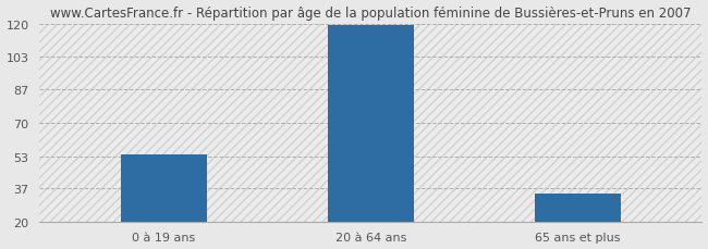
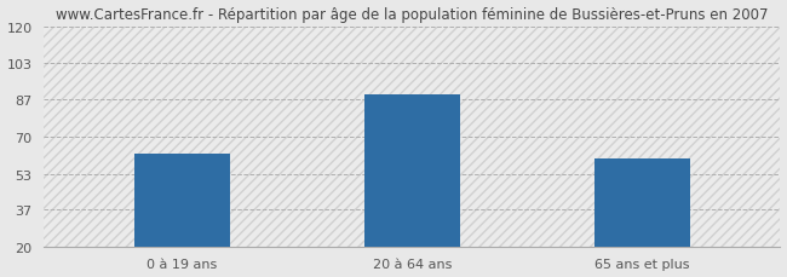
0 à 19 ans: 54 -> 62
20 à 64 ans: 119 -> 89
65 ans et plus: 34 -> 60
